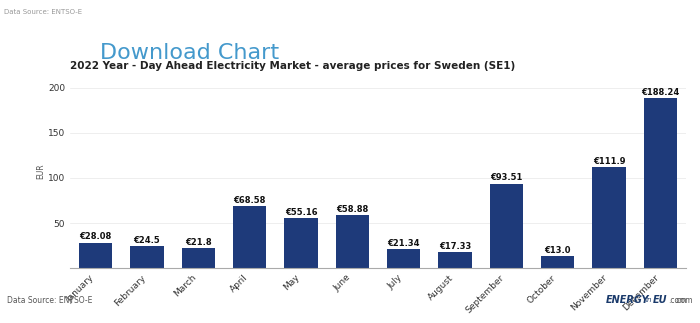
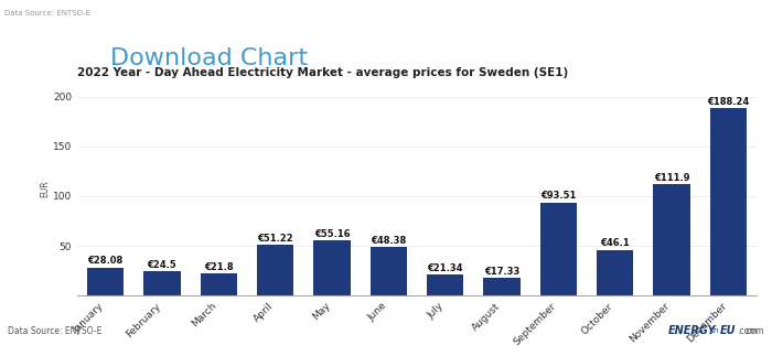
April: €68.58 -> €51.22
June: €58.88 -> €48.38
October: €13.0 -> €46.1
